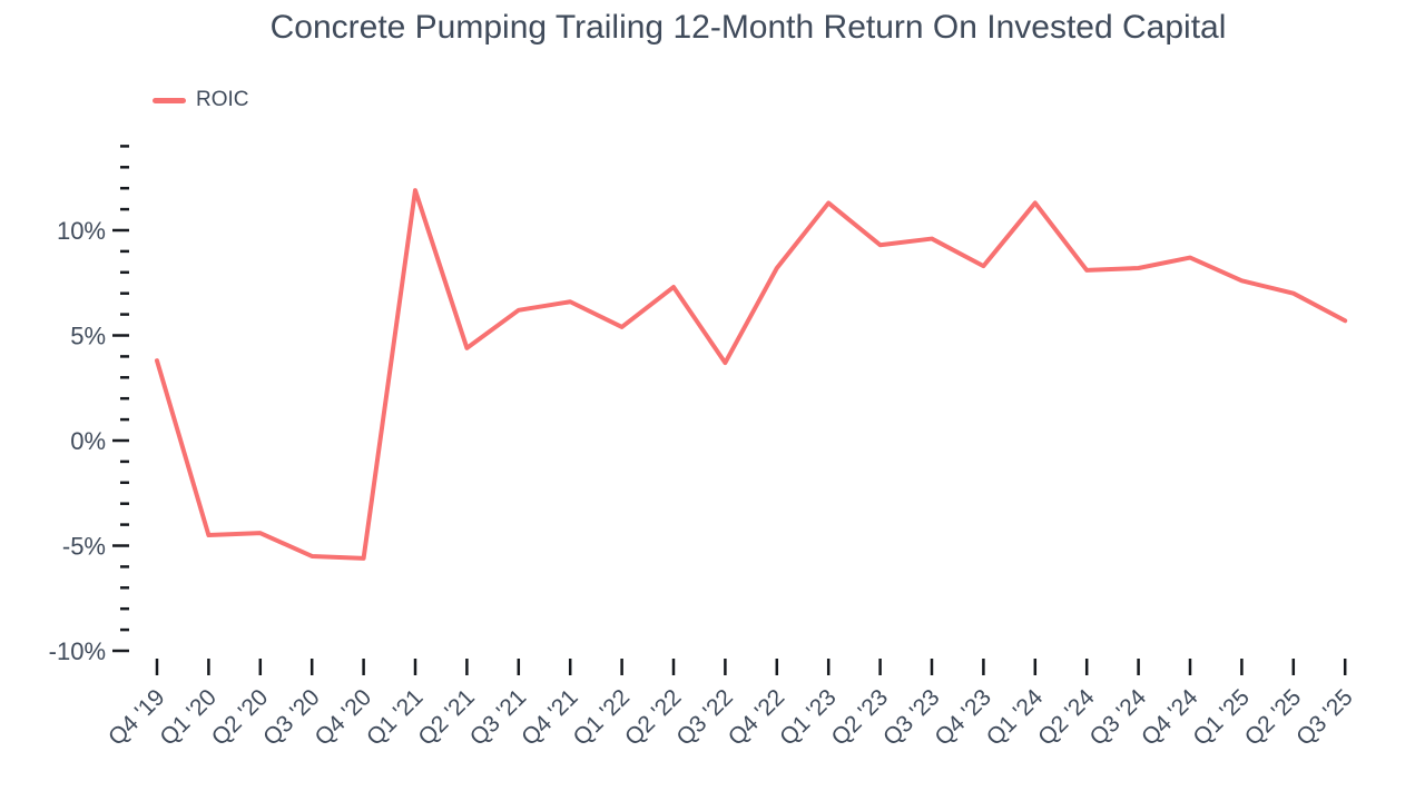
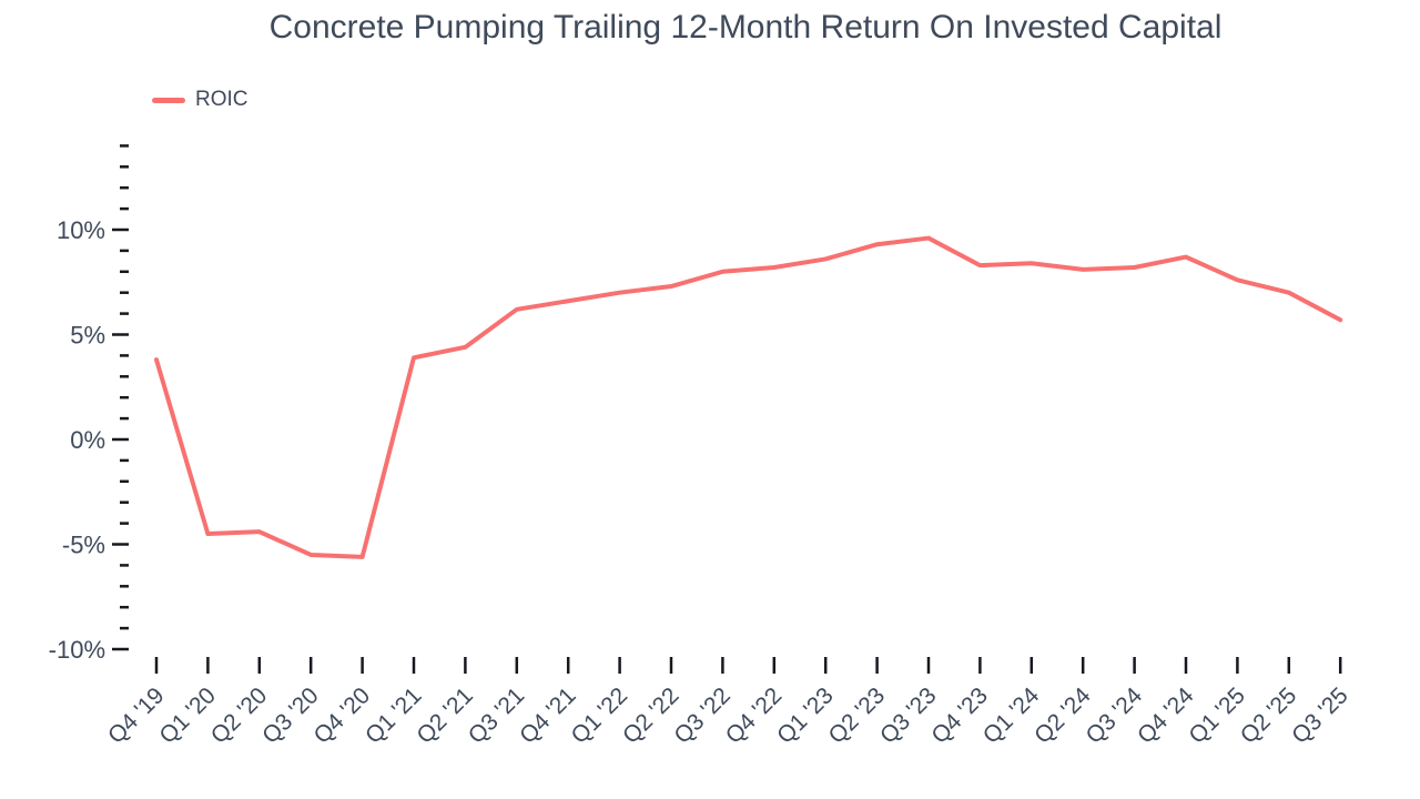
Q1 '21: 11.9% -> 3.9%
Q1 '22: 5.4% -> 7.0%
Q3 '22: 3.7% -> 8.0%
Q1 '23: 11.3% -> 8.6%
Q1 '24: 11.3% -> 8.4%
